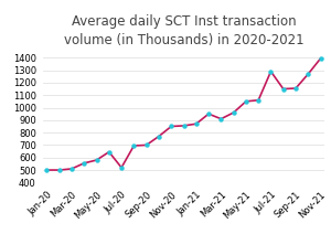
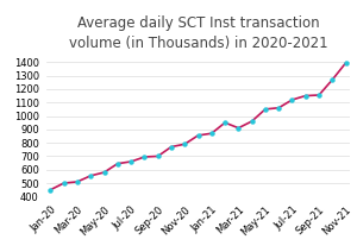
Jan-20: 500 -> 450
Jul-20: 520 -> 660
Nov-20: 850 -> 790
Jul-21: 1290 -> 1120
